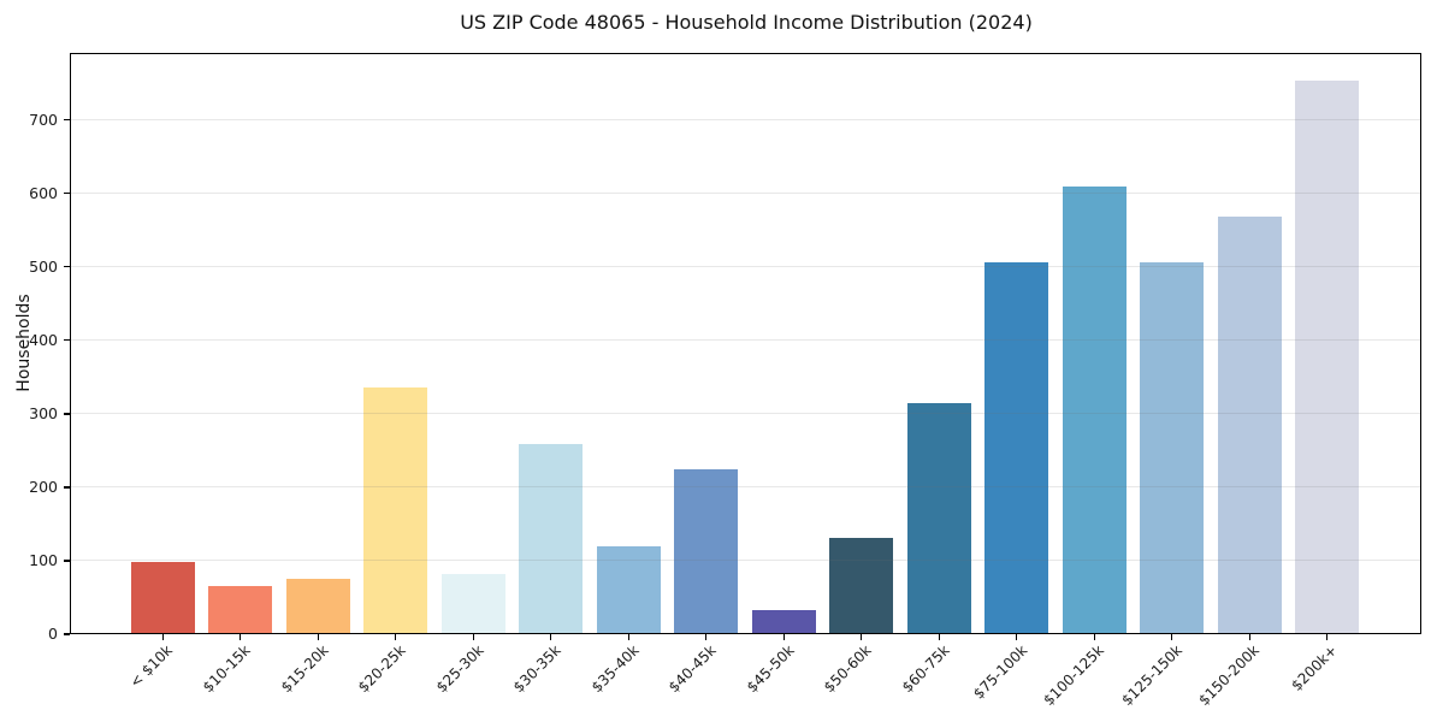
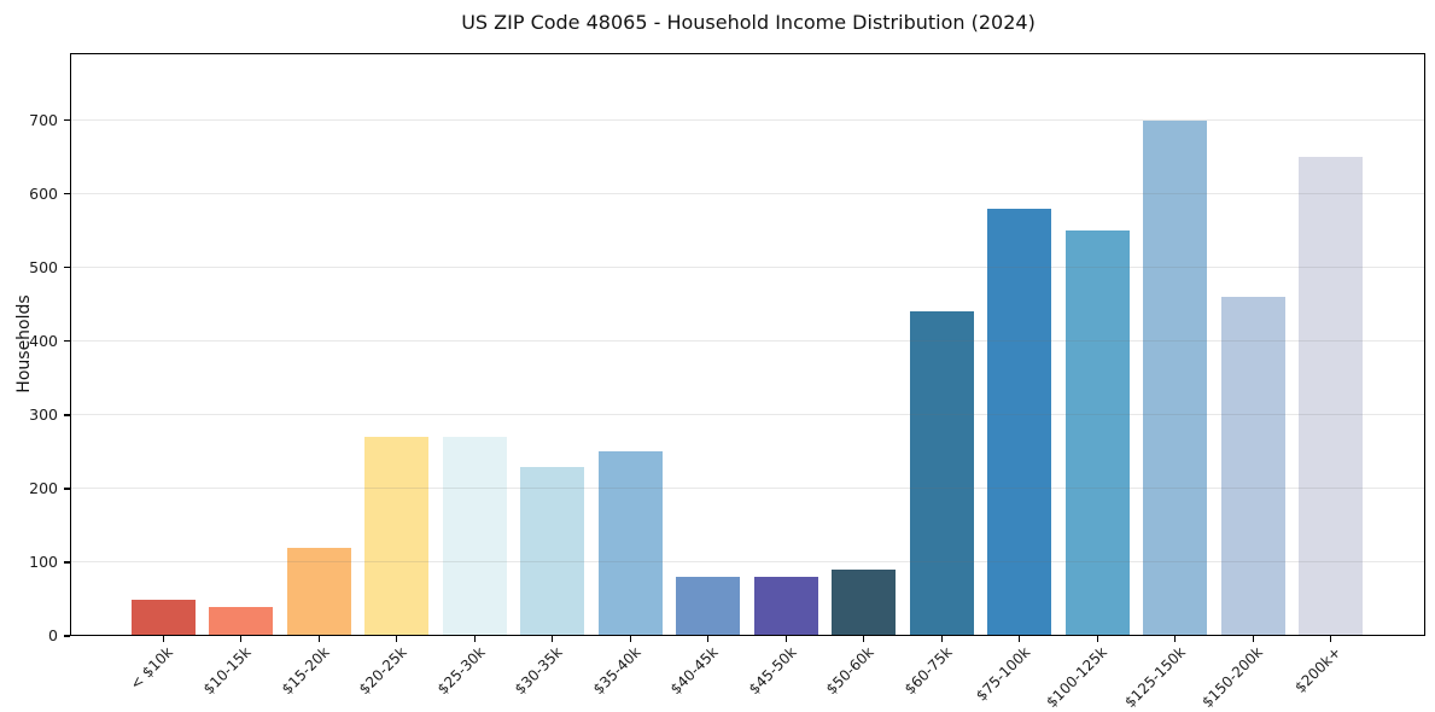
< $10k: 100 -> 50
$10-15k: 70 -> 40
$15-20k: 80 -> 120
$20-25k: 340 -> 270
$25-30k: 80 -> 270
$30-35k: 260 -> 230
$35-40k: 120 -> 250
$40-45k: 220 -> 80
$45-50k: 30 -> 80
$50-60k: 130 -> 90
$60-75k: 310 -> 440
$75-100k: 510 -> 580
$100-125k: 610 -> 550
$125-150k: 510 -> 700
$150-200k: 570 -> 460
$200k+: 750 -> 650
